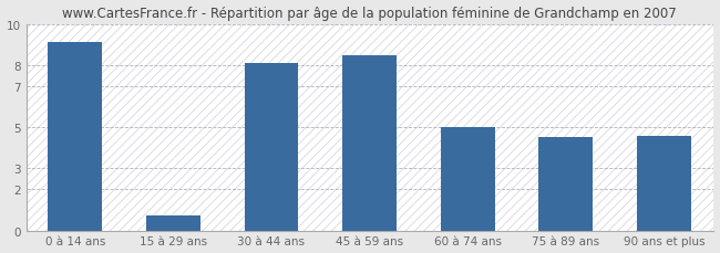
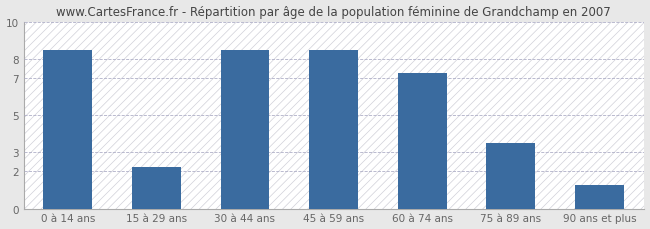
0 à 14 ans: 9.1 -> 8.5
15 à 29 ans: 0.7 -> 2.2
30 à 44 ans: 8.1 -> 8.5
60 à 74 ans: 5.0 -> 7.2
75 à 89 ans: 4.5 -> 3.5
90 ans et plus: 4.6 -> 1.2
